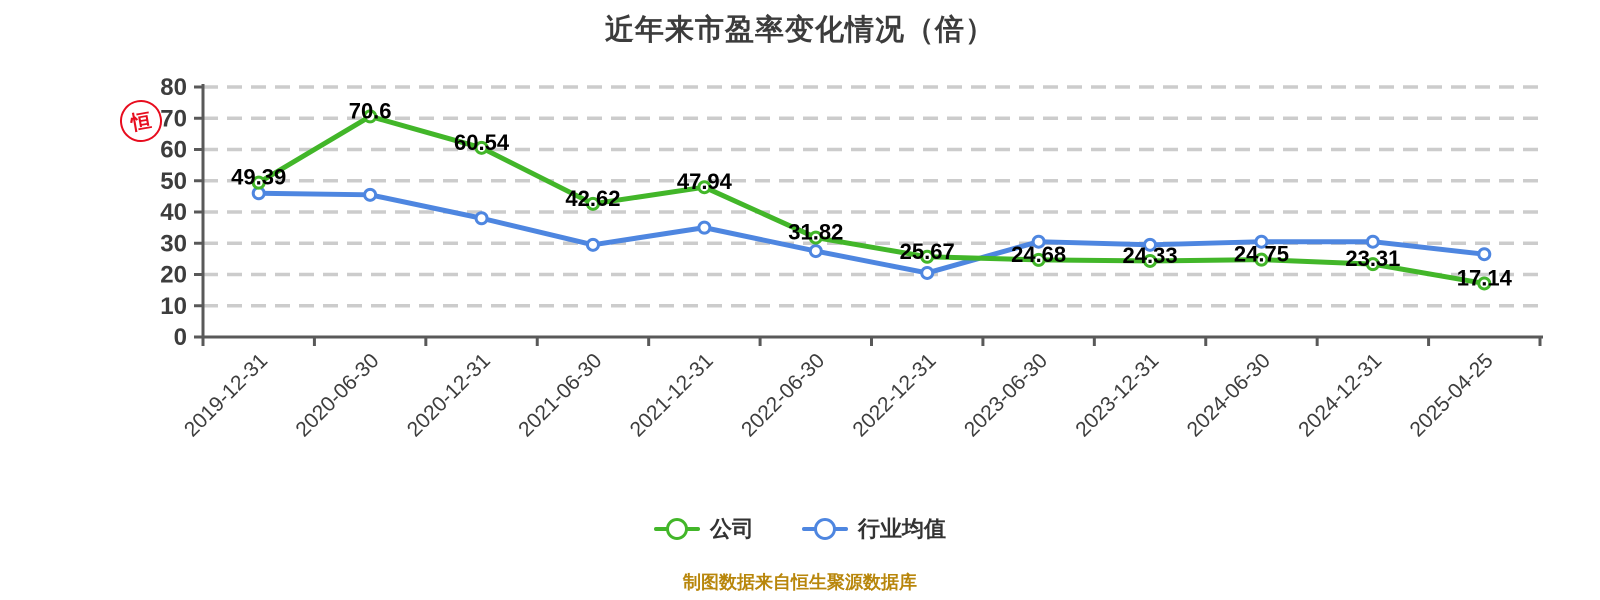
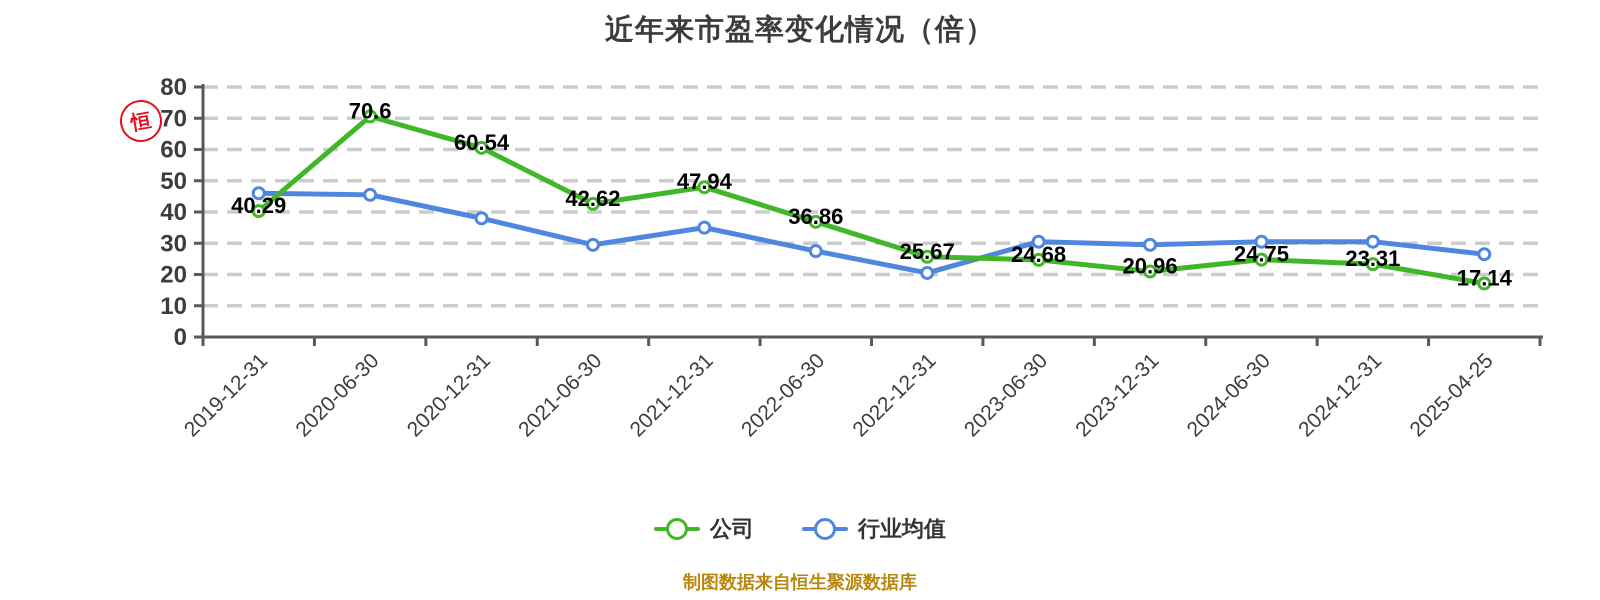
公司/2019-12-31: 49.39 -> 40.29
公司/2022-06-30: 31.82 -> 36.86
公司/2023-12-31: 24.33 -> 20.96
